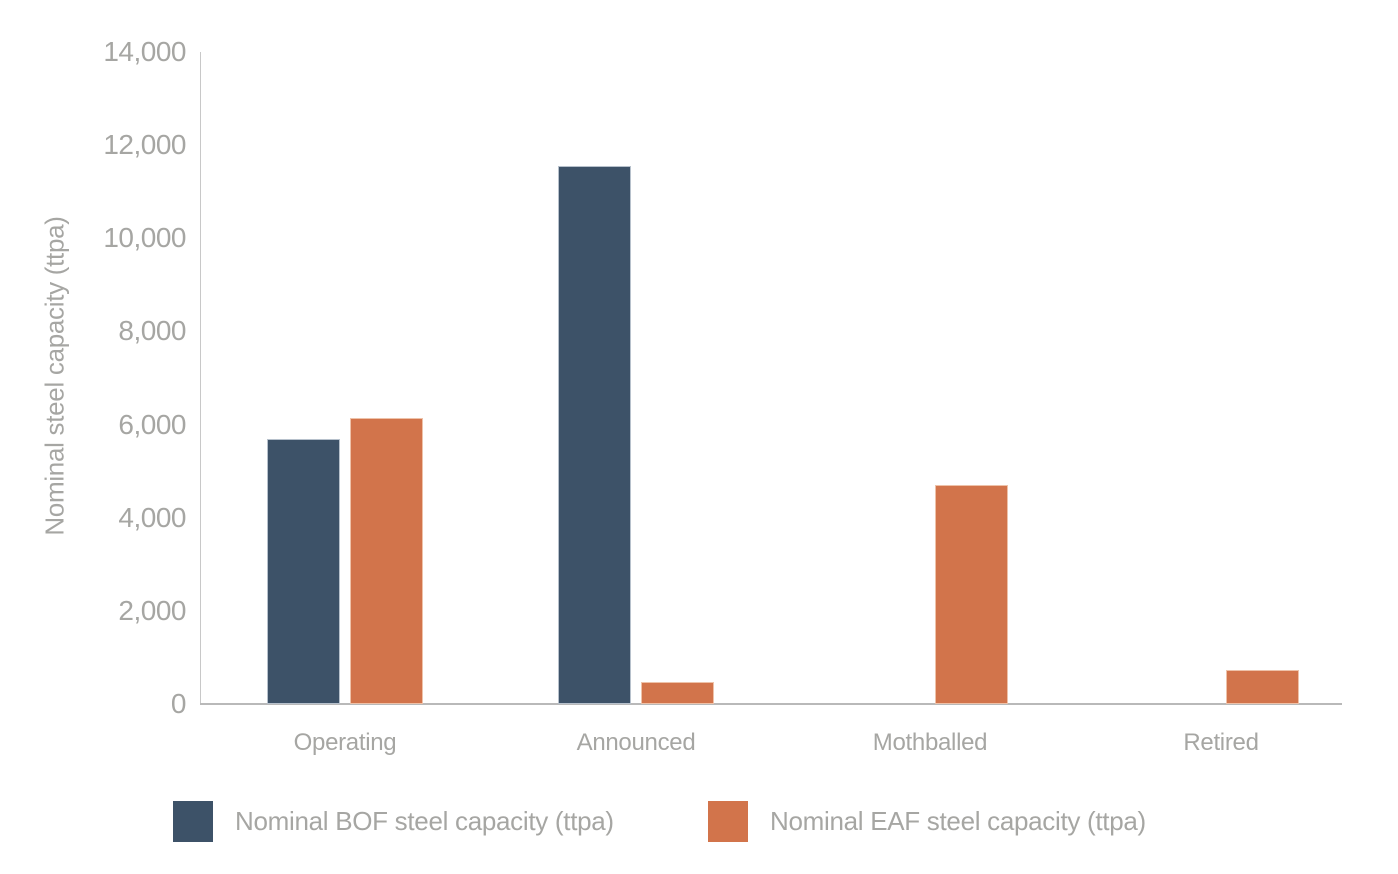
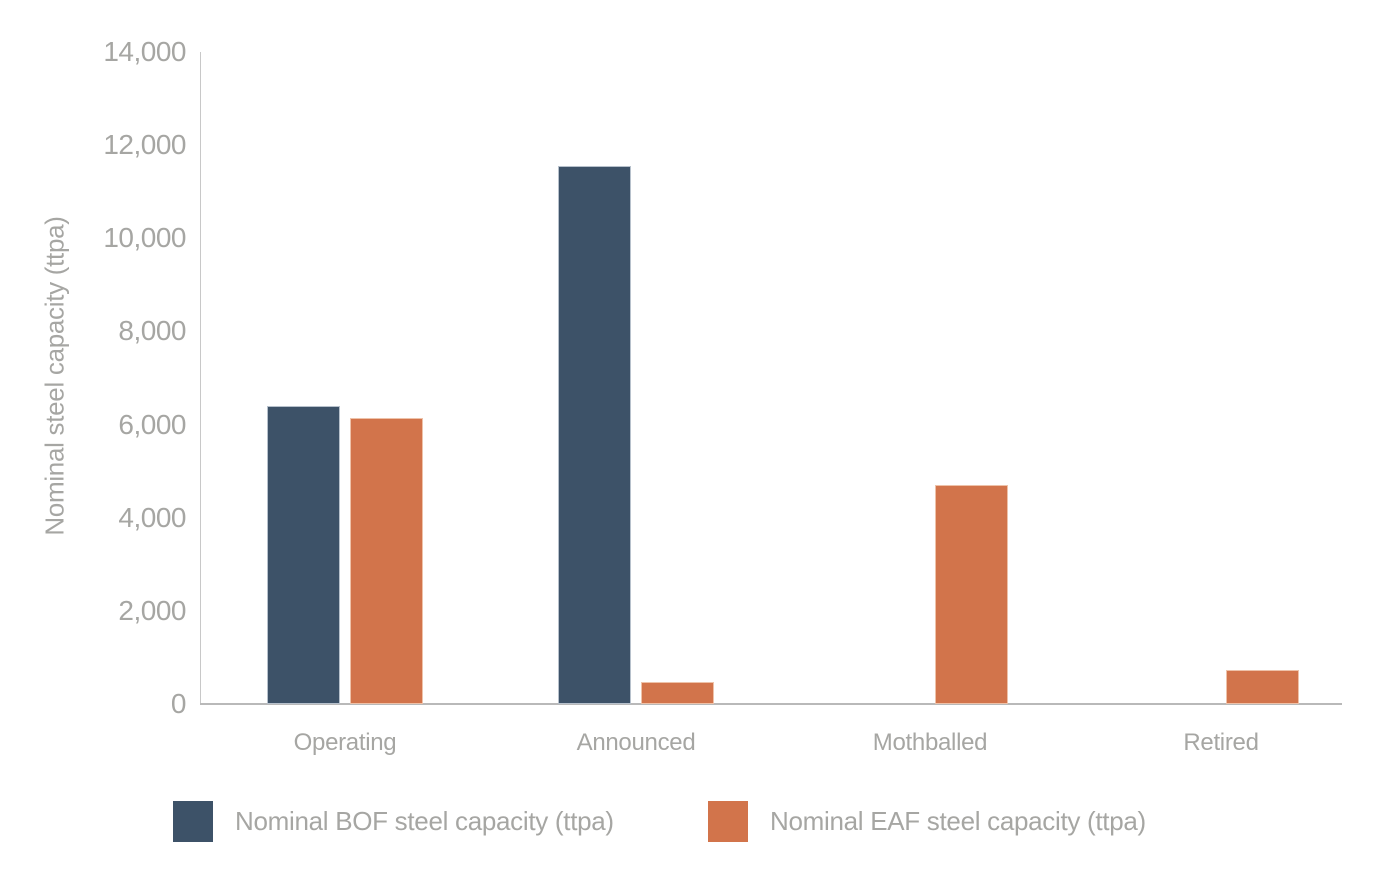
Nominal BOF steel capacity (ttpa)/Operating: 5700 -> 6400
